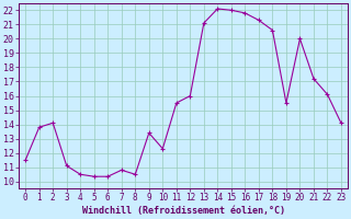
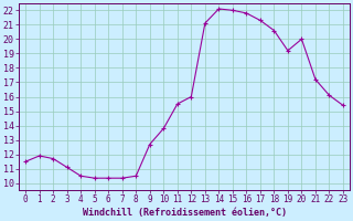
1: 13.8 -> 11.9
2: 14.1 -> 11.7
7: 10.8 -> 10.3
9: 13.4 -> 12.7
10: 12.3 -> 13.8
19: 15.5 -> 19.2
23: 14.1 -> 15.4
